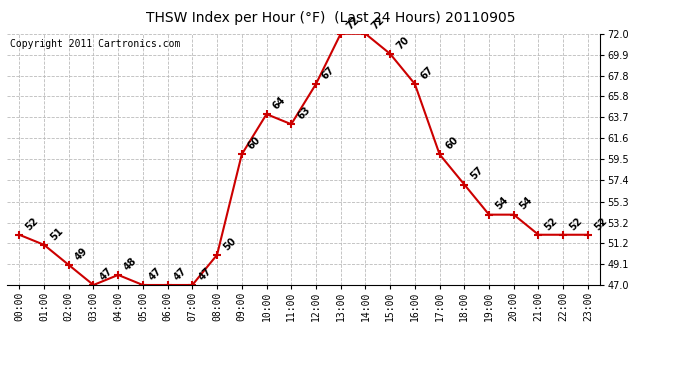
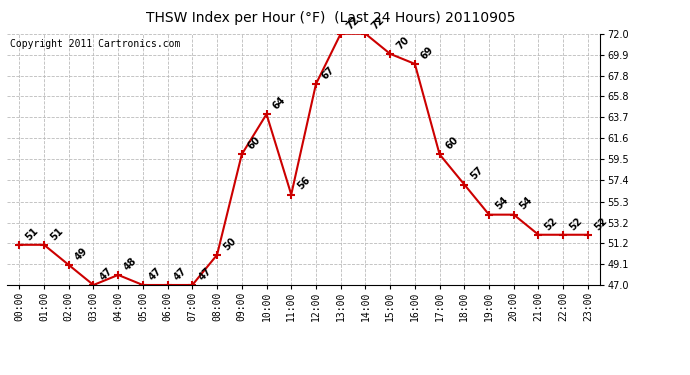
00:00: 52 -> 51
11:00: 63 -> 56
16:00: 67 -> 69
